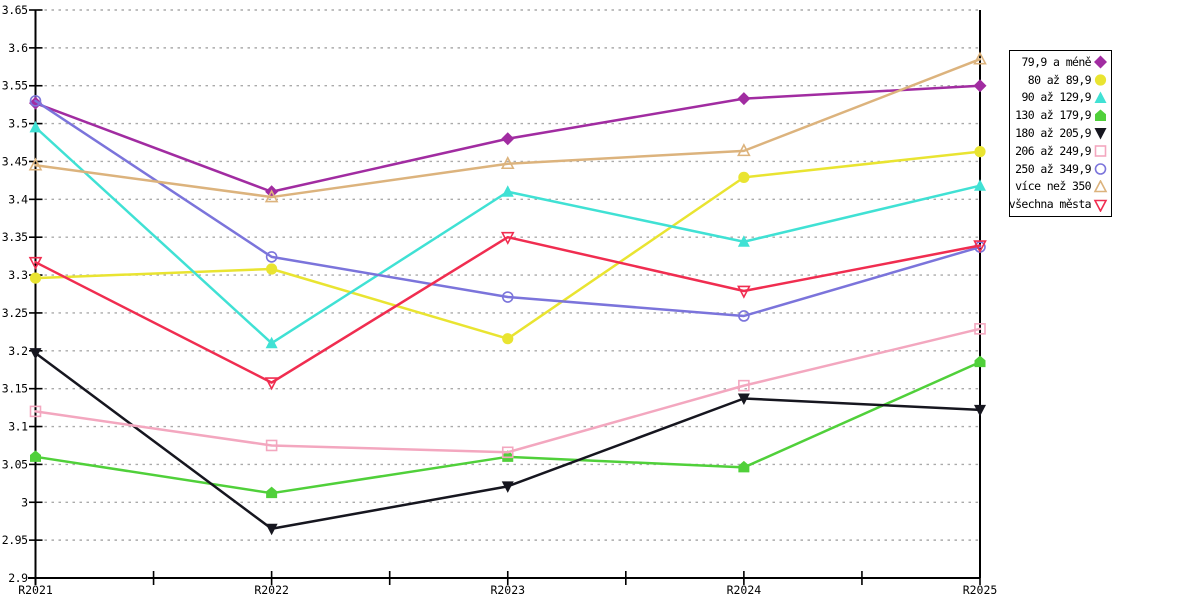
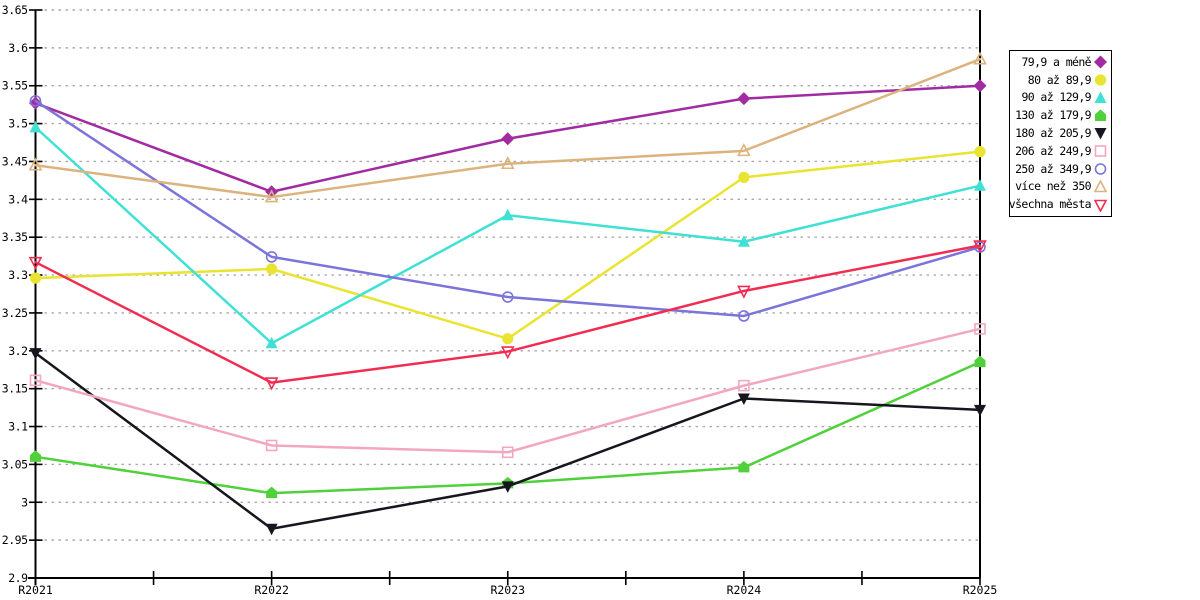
206 až 249,9/R2021: 3.12 -> 3.16
90 až 129,9/R2023: 3.41 -> 3.38
130 až 179,9/R2023: 3.06 -> 3.02
všechna města/R2023: 3.35 -> 3.20
